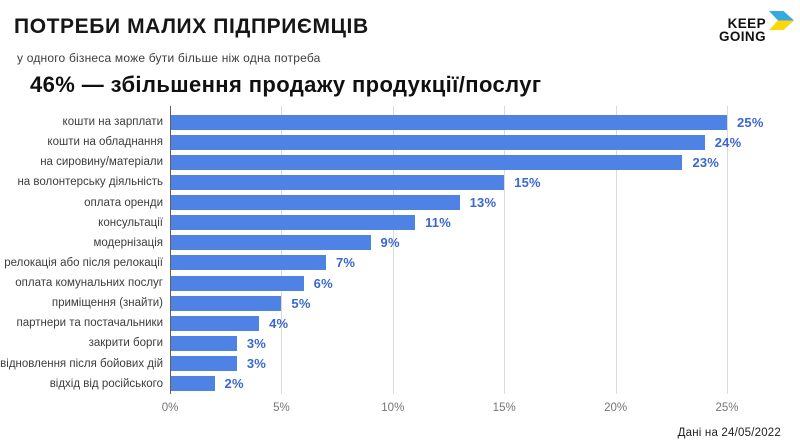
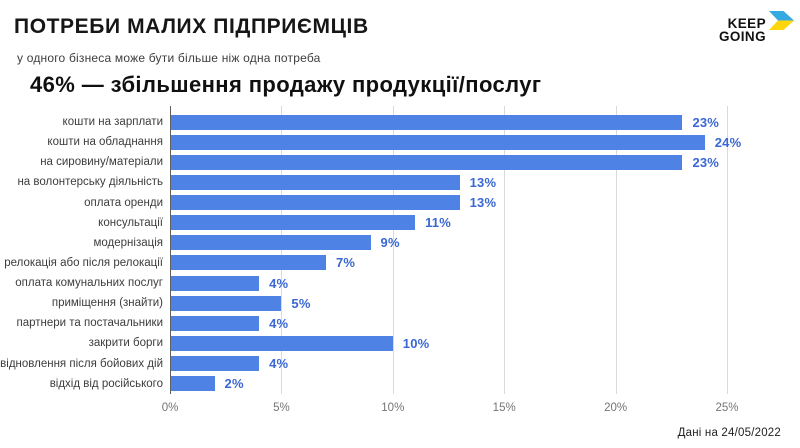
кошти на зарплати: 25% -> 23%
на волонтерську діяльність: 15% -> 13%
оплата комунальних послуг: 6% -> 4%
закрити борги: 3% -> 10%
відновлення після бойових дій: 3% -> 4%
